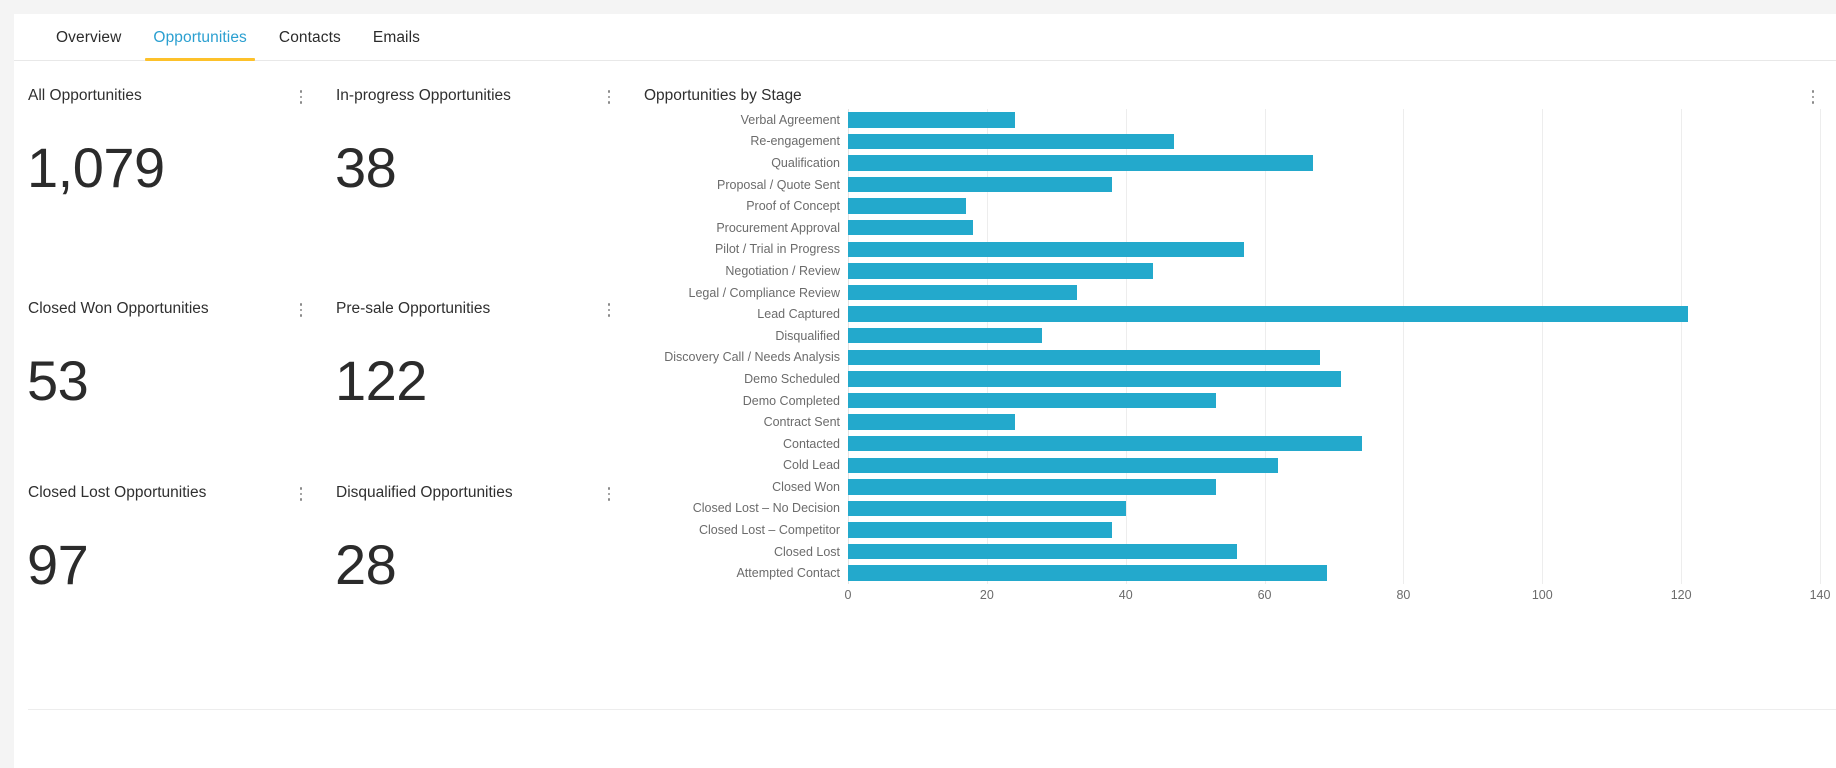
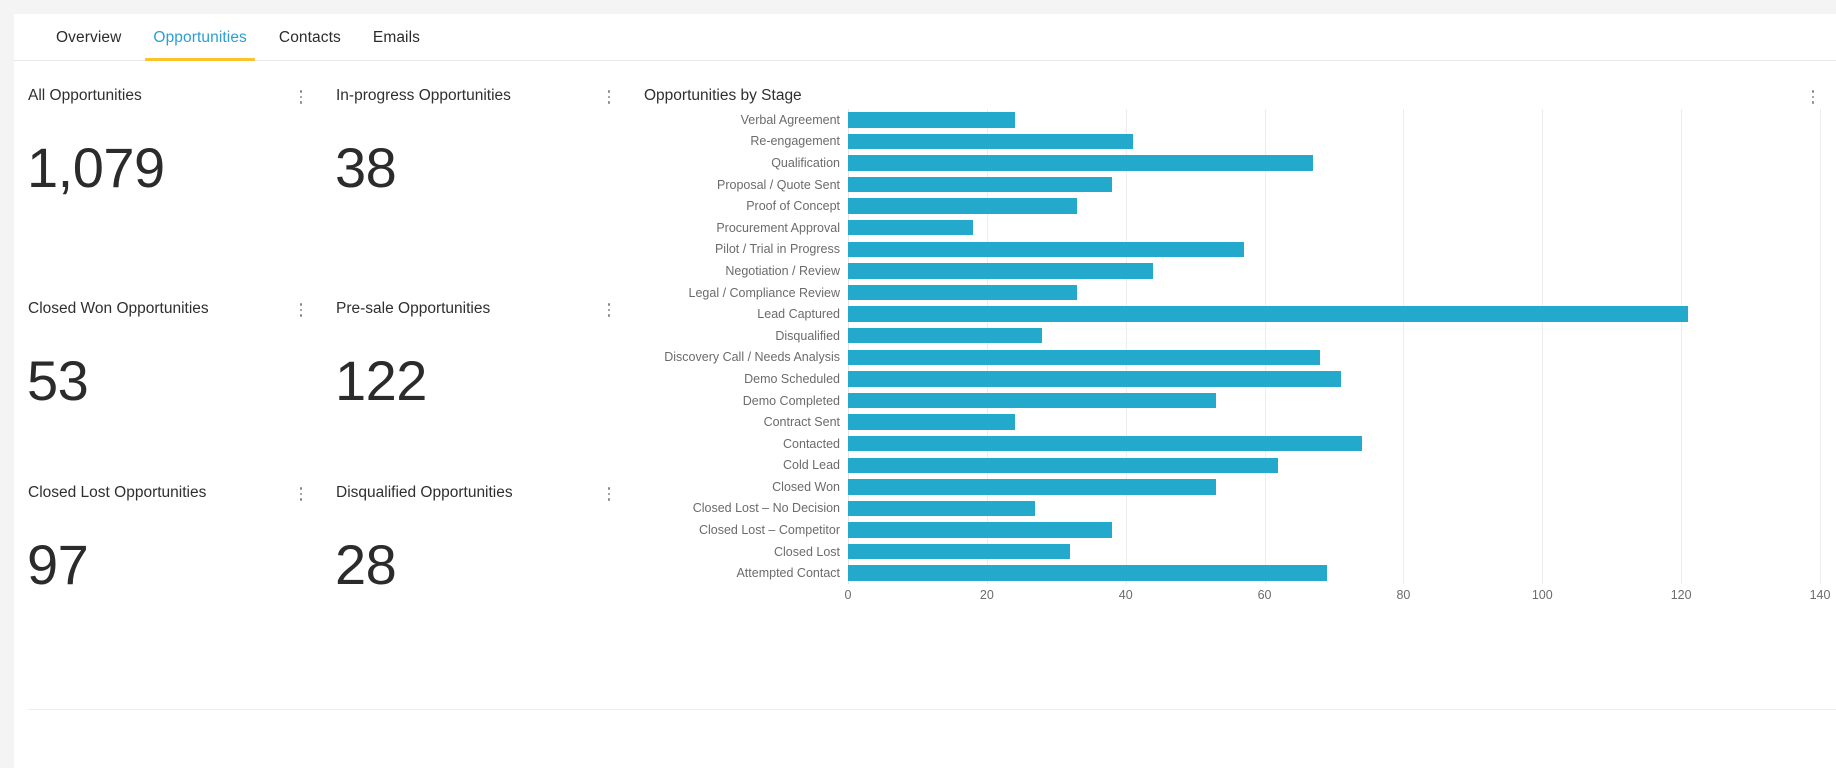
Re-engagement: 47 -> 41
Proof of Concept: 17 -> 33
Closed Lost – No Decision: 40 -> 27
Closed Lost: 56 -> 32
